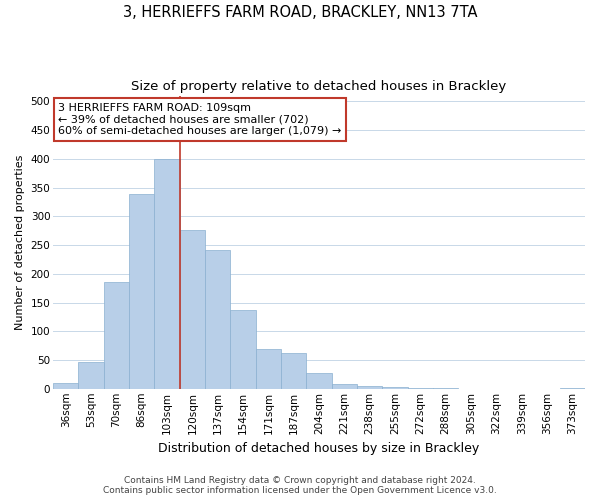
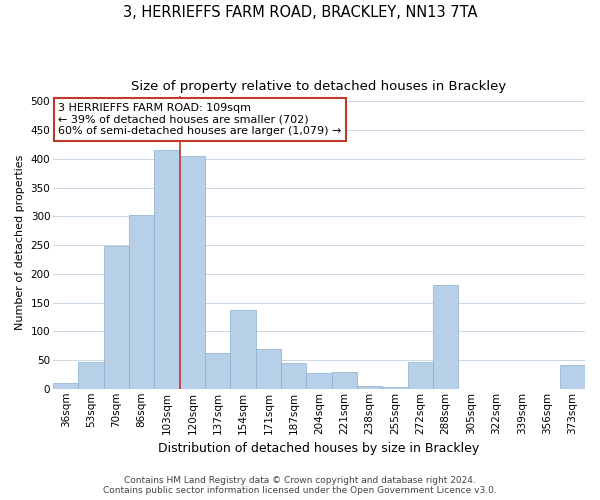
70sqm: 185 -> 248
86sqm: 338 -> 302
103sqm: 400 -> 416
120sqm: 277 -> 404
137sqm: 242 -> 62
187sqm: 62 -> 44
221sqm: 8 -> 30
272sqm: 2 -> 46
288sqm: 1 -> 180
373sqm: 2 -> 42
